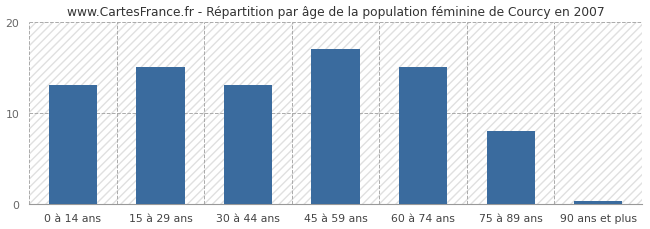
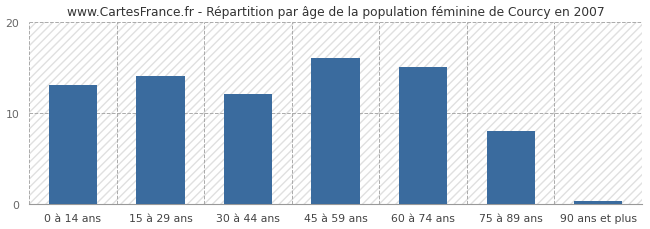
15 à 29 ans: 15.0 -> 14.0
30 à 44 ans: 13.0 -> 12.0
45 à 59 ans: 17.0 -> 16.0
